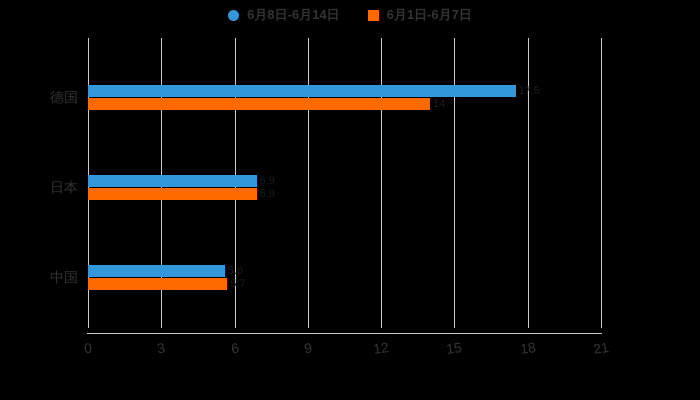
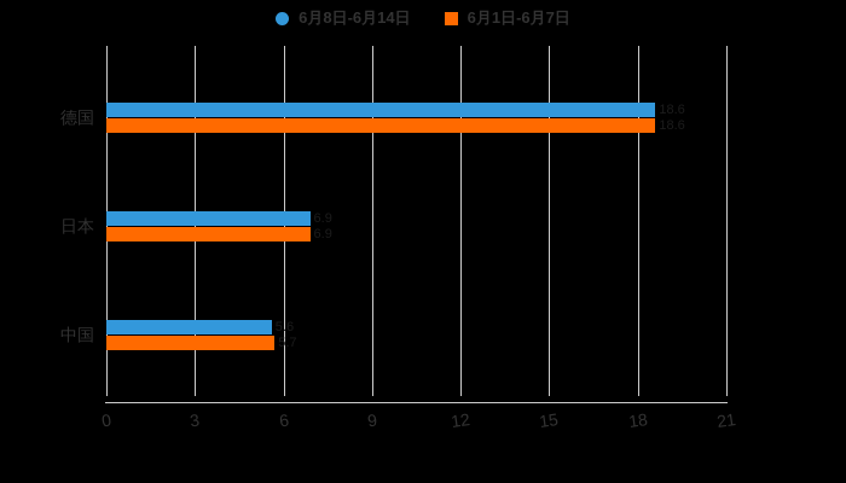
6月8日-6月14日/德国: 17.5 -> 18.6
6月1日-6月7日/德国: 14 -> 18.6
